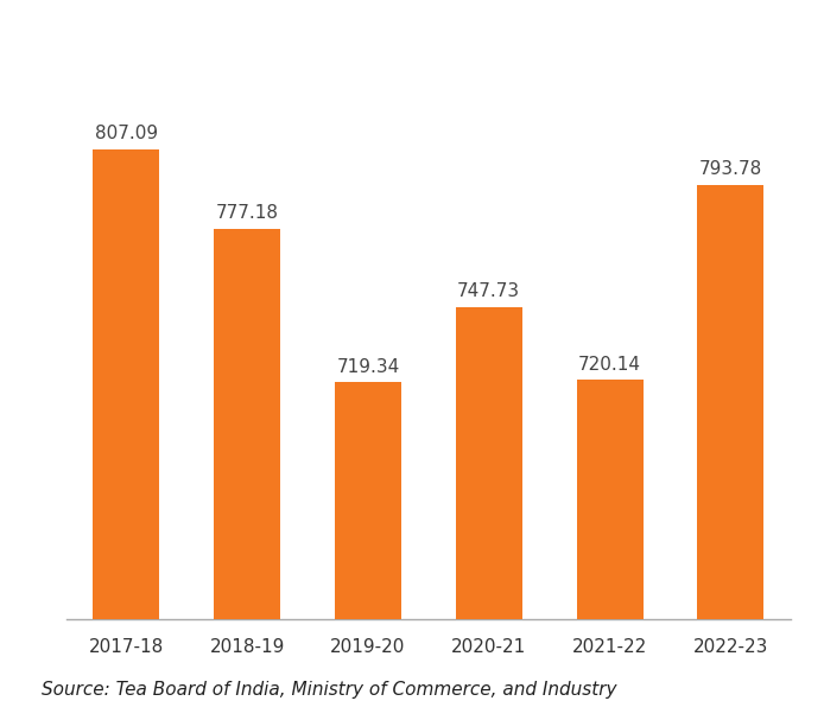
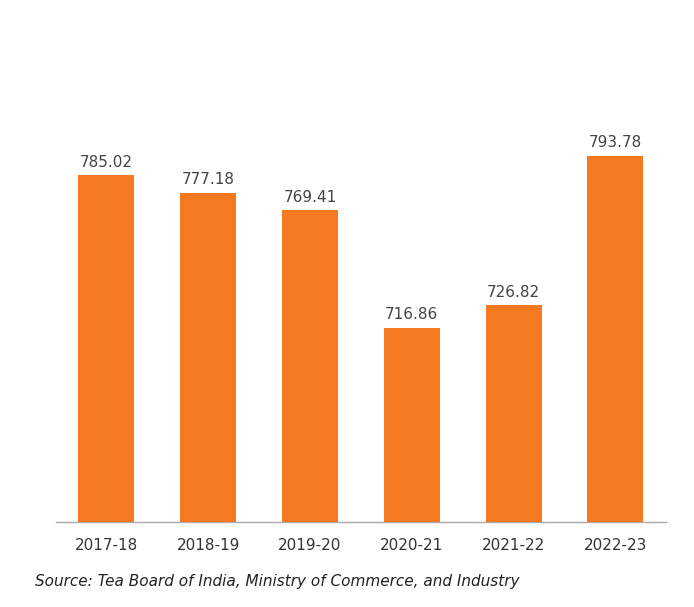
2017-18: 807.09 -> 785.02
2019-20: 719.34 -> 769.41
2020-21: 747.73 -> 716.86
2021-22: 720.14 -> 726.82
